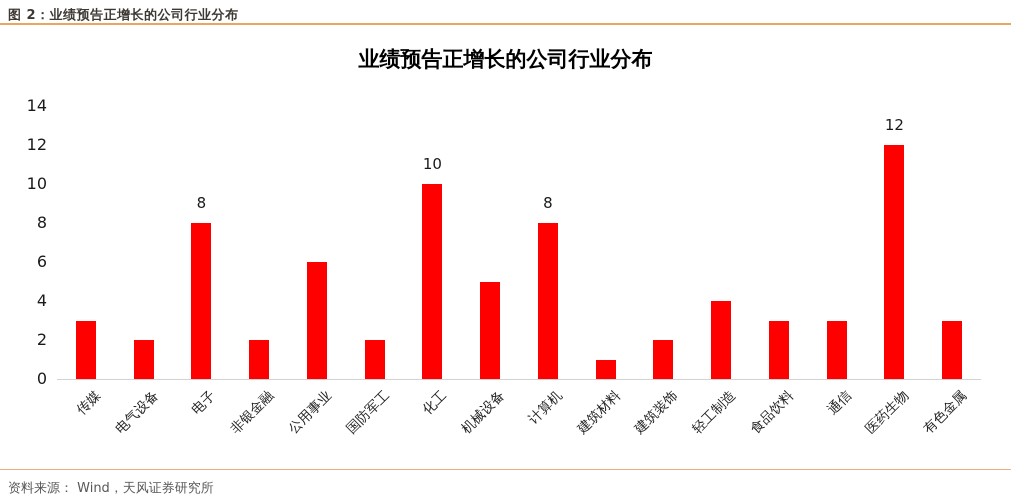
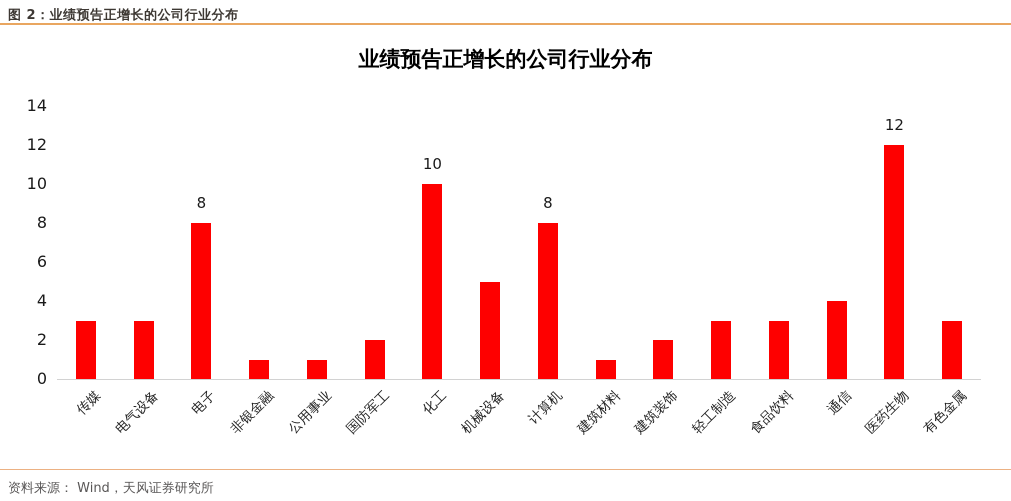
电气设备: 2 -> 3
非银金融: 2 -> 1
公用事业: 6 -> 1
轻工制造: 4 -> 3
通信: 3 -> 4
